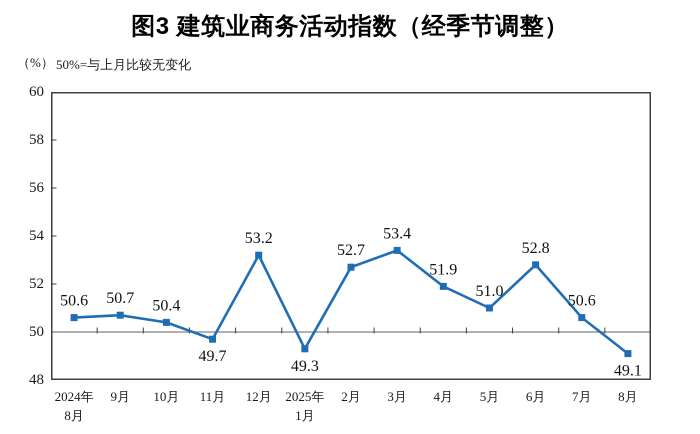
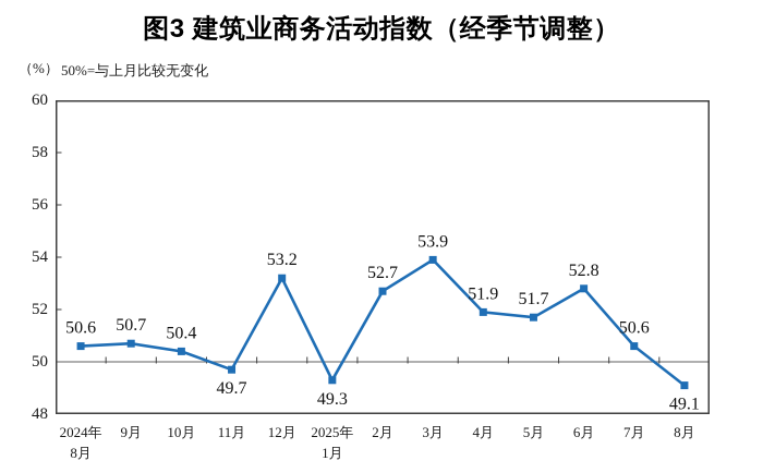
3月: 53.4 -> 53.9
5月: 51.0 -> 51.7
